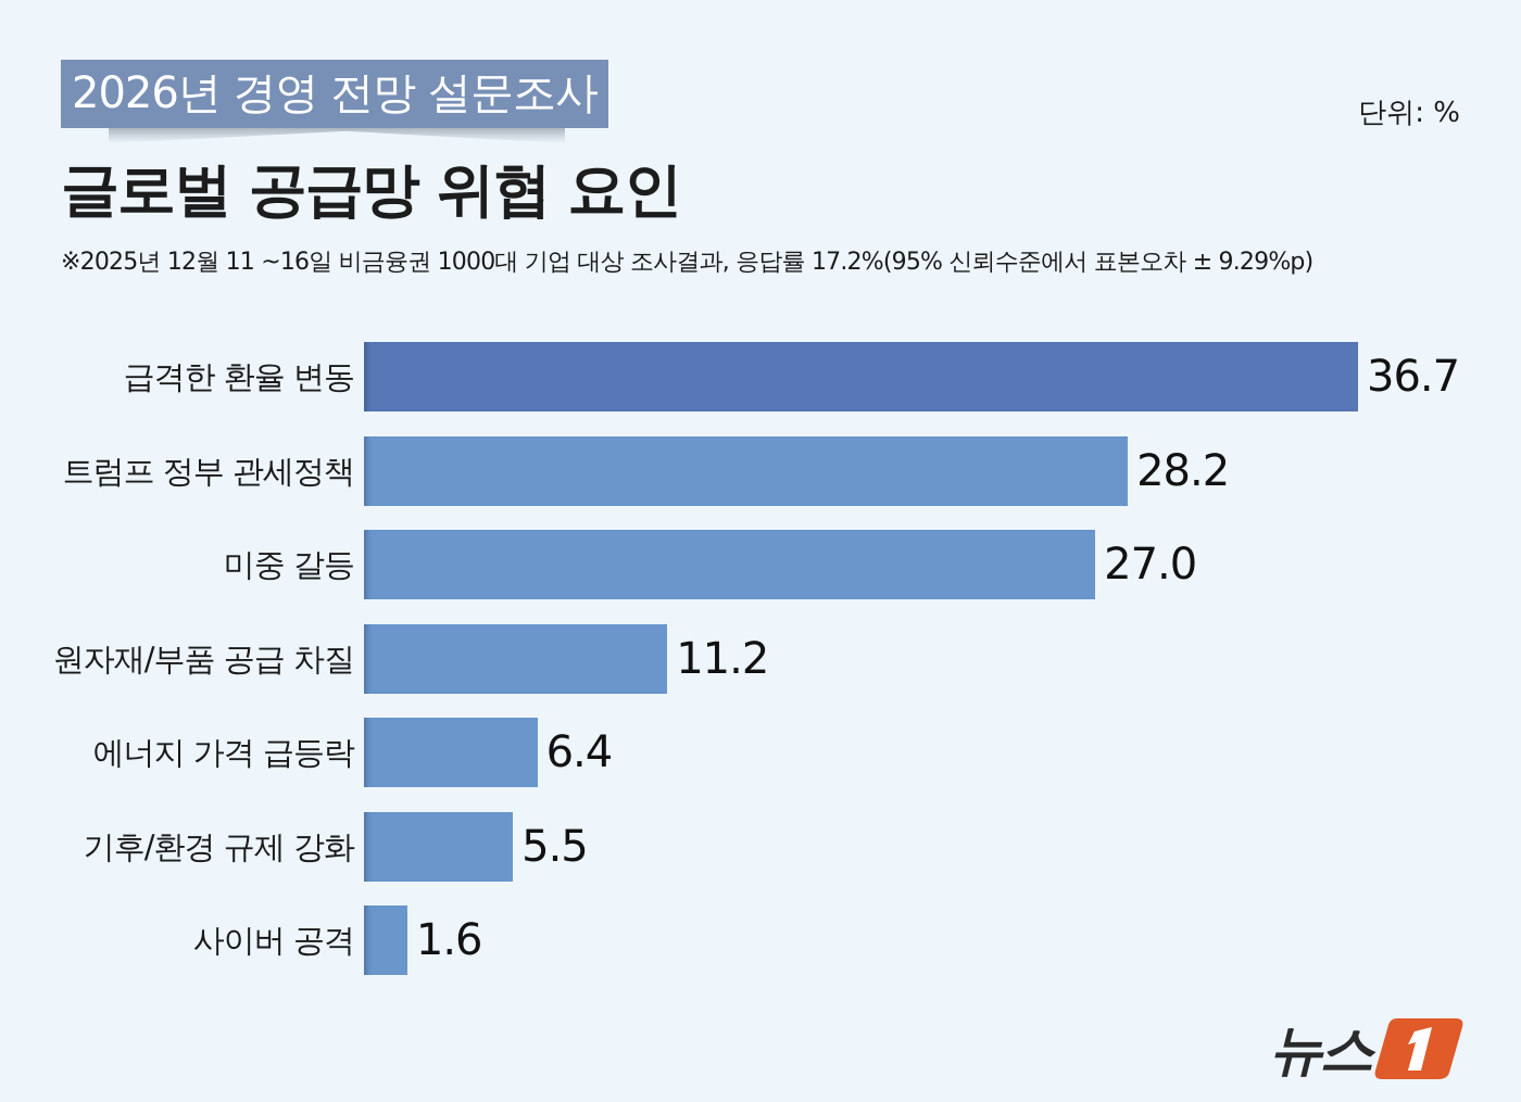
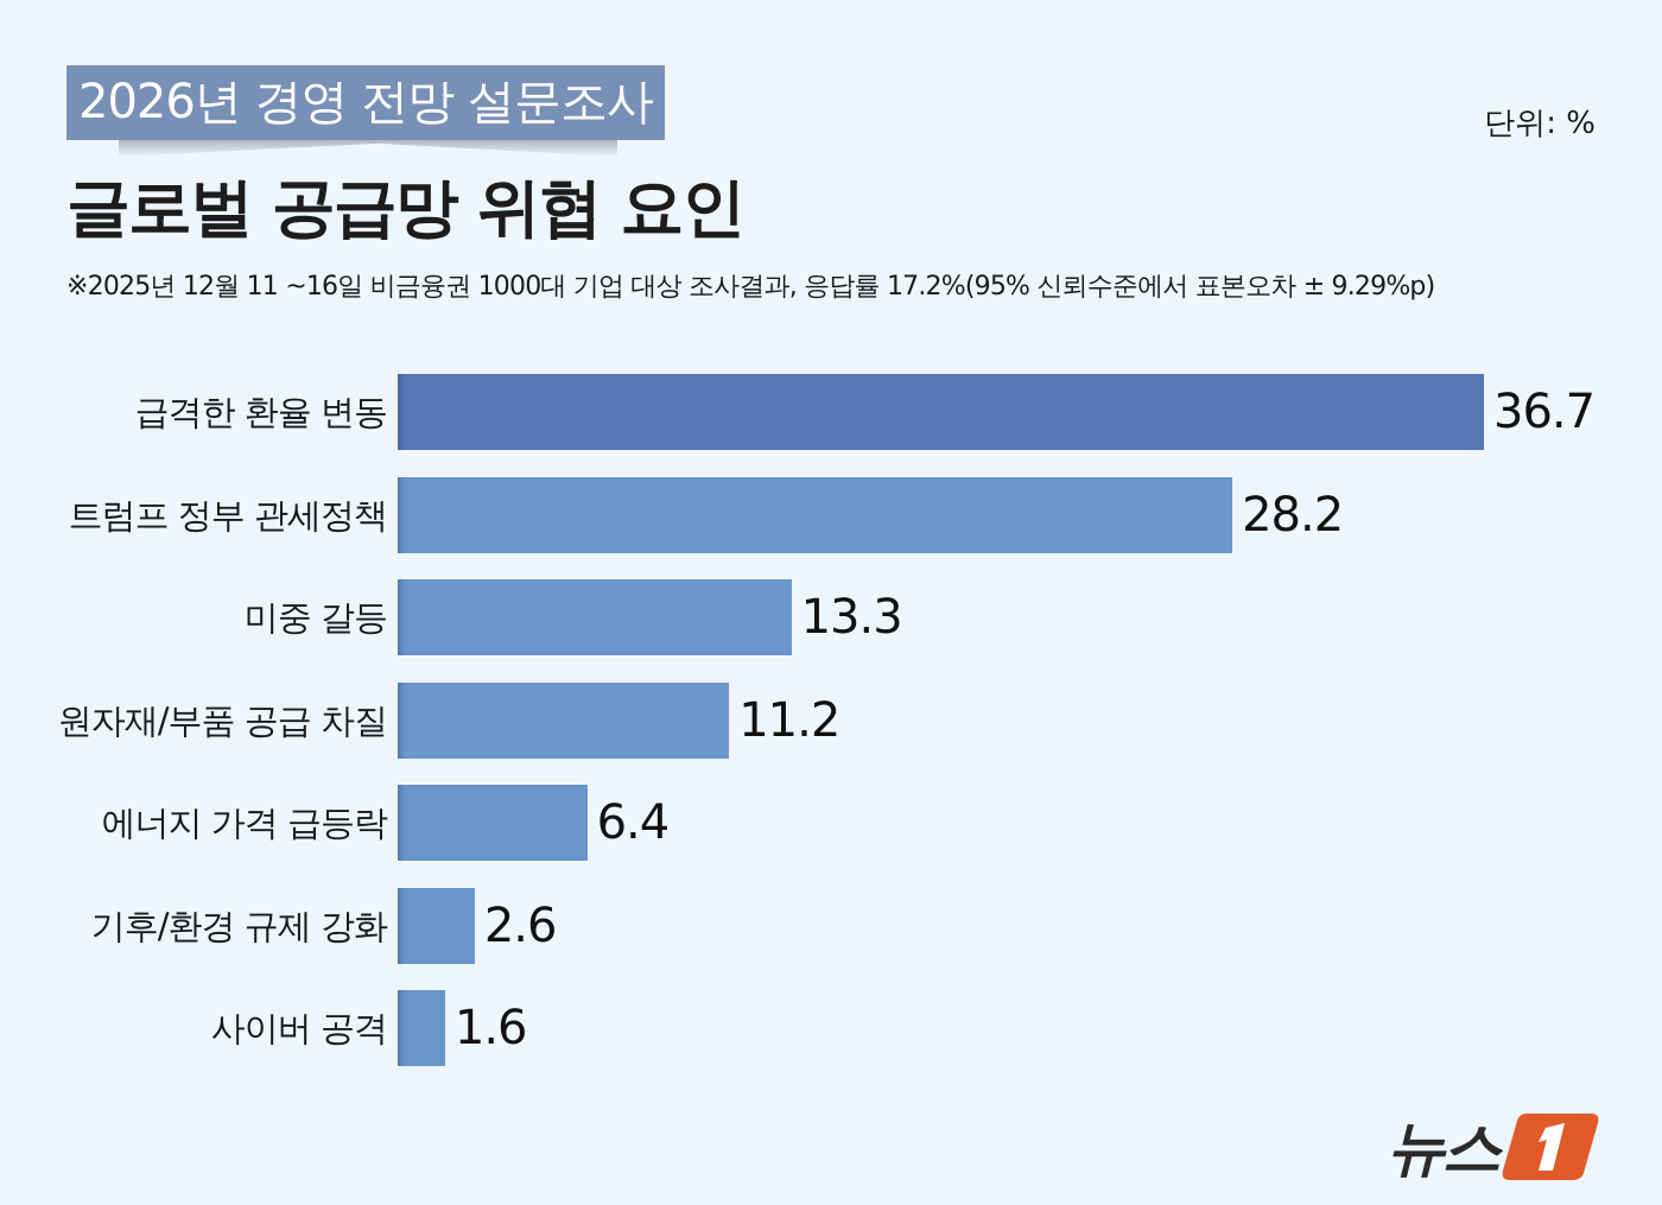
미중 갈등: 27.0 -> 13.3
기후/환경 규제 강화: 5.5 -> 2.6
